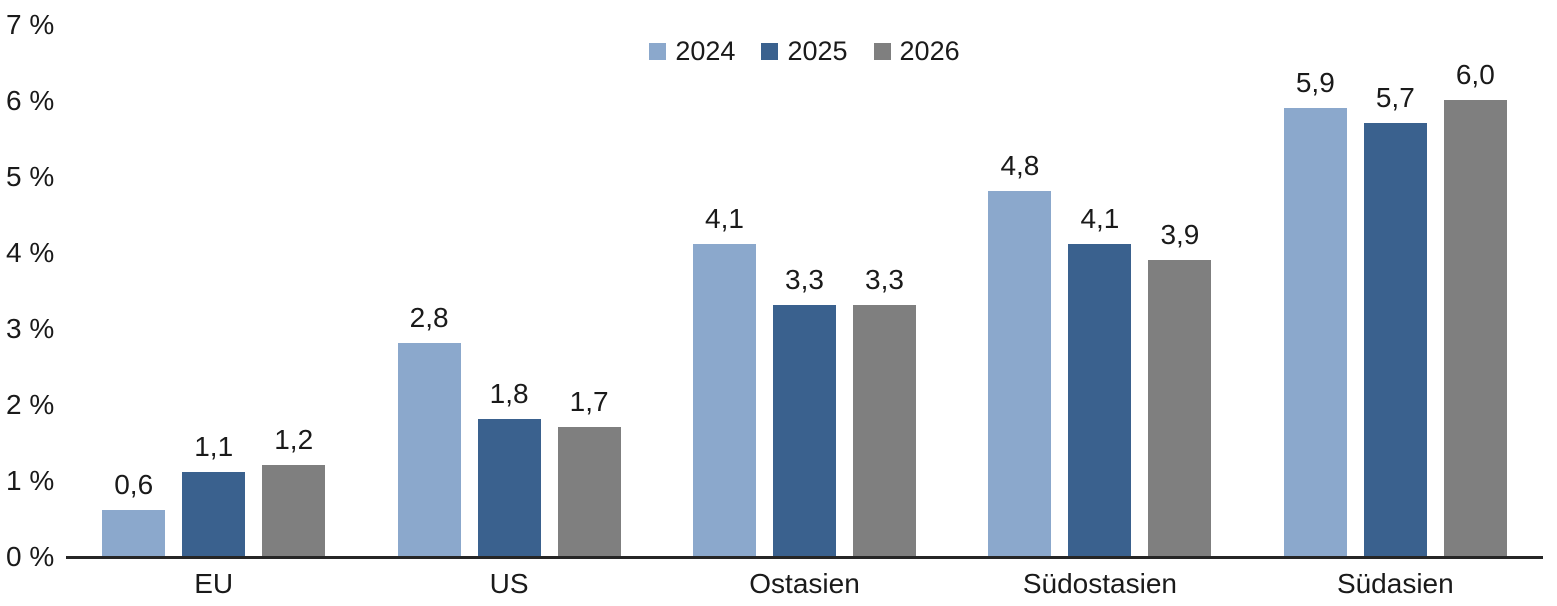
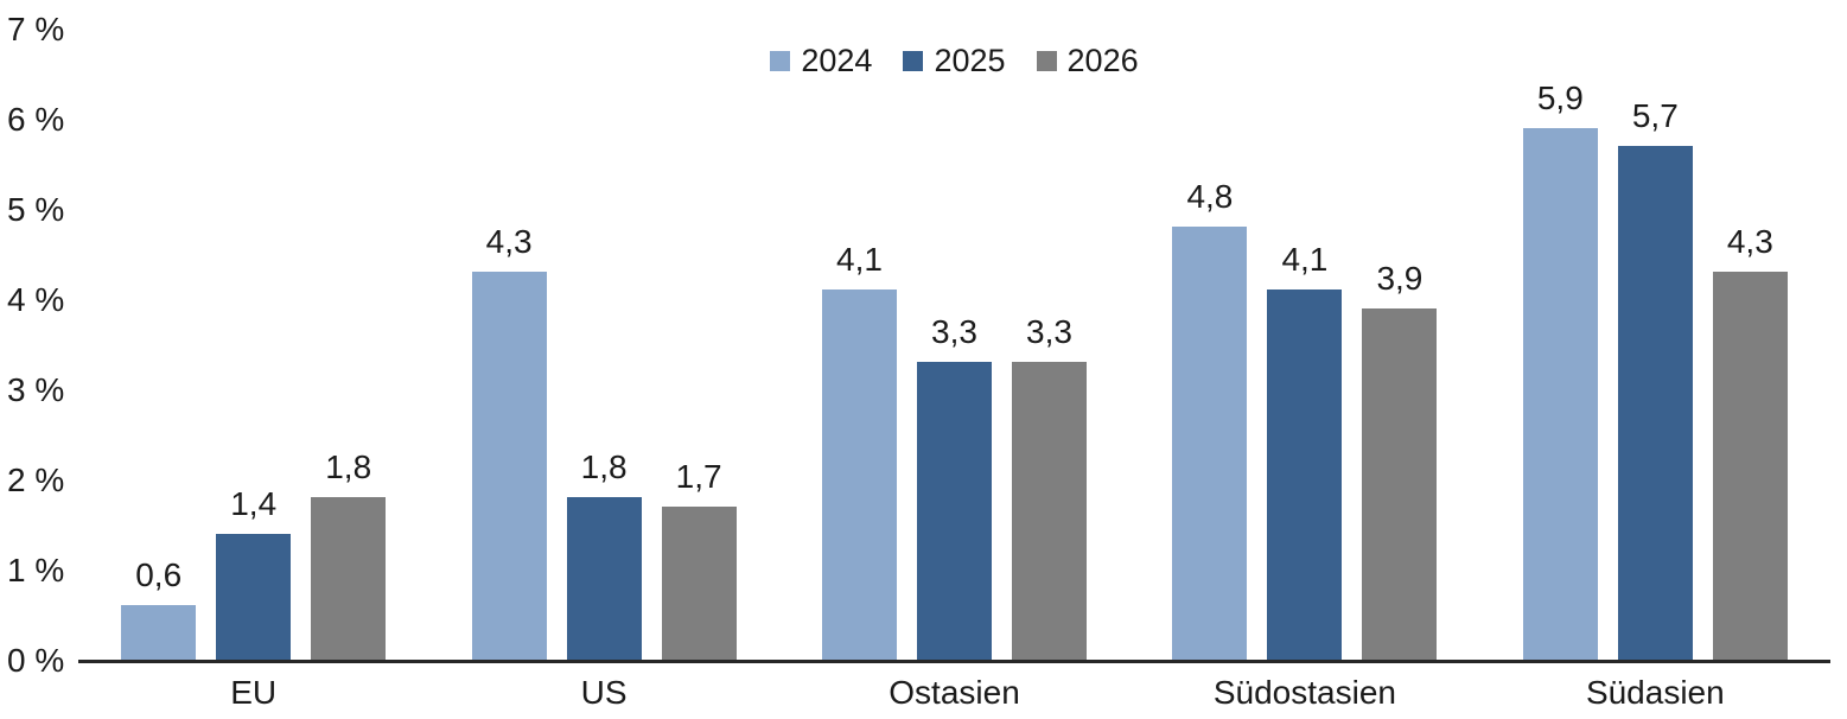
2025/EU: 1,1 -> 1,4
2026/EU: 1,2 -> 1,8
2024/US: 2,8 -> 4,3
2026/Südasien: 6,0 -> 4,3
